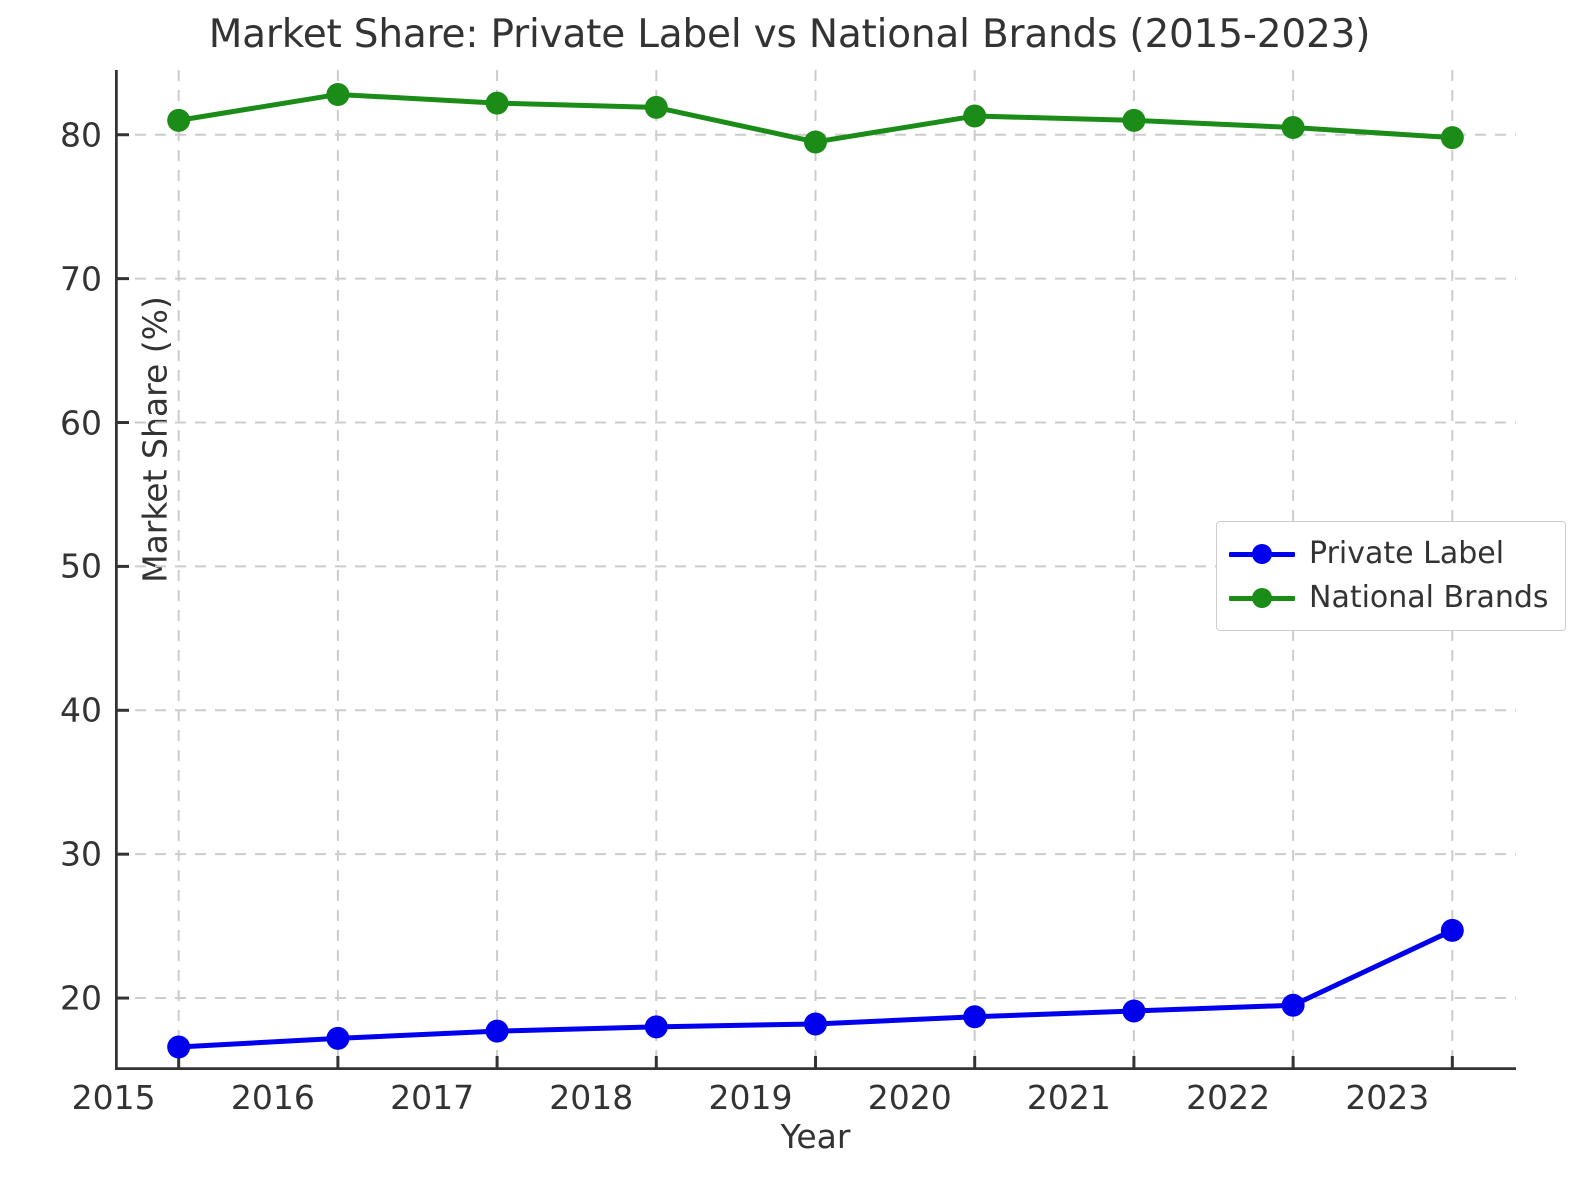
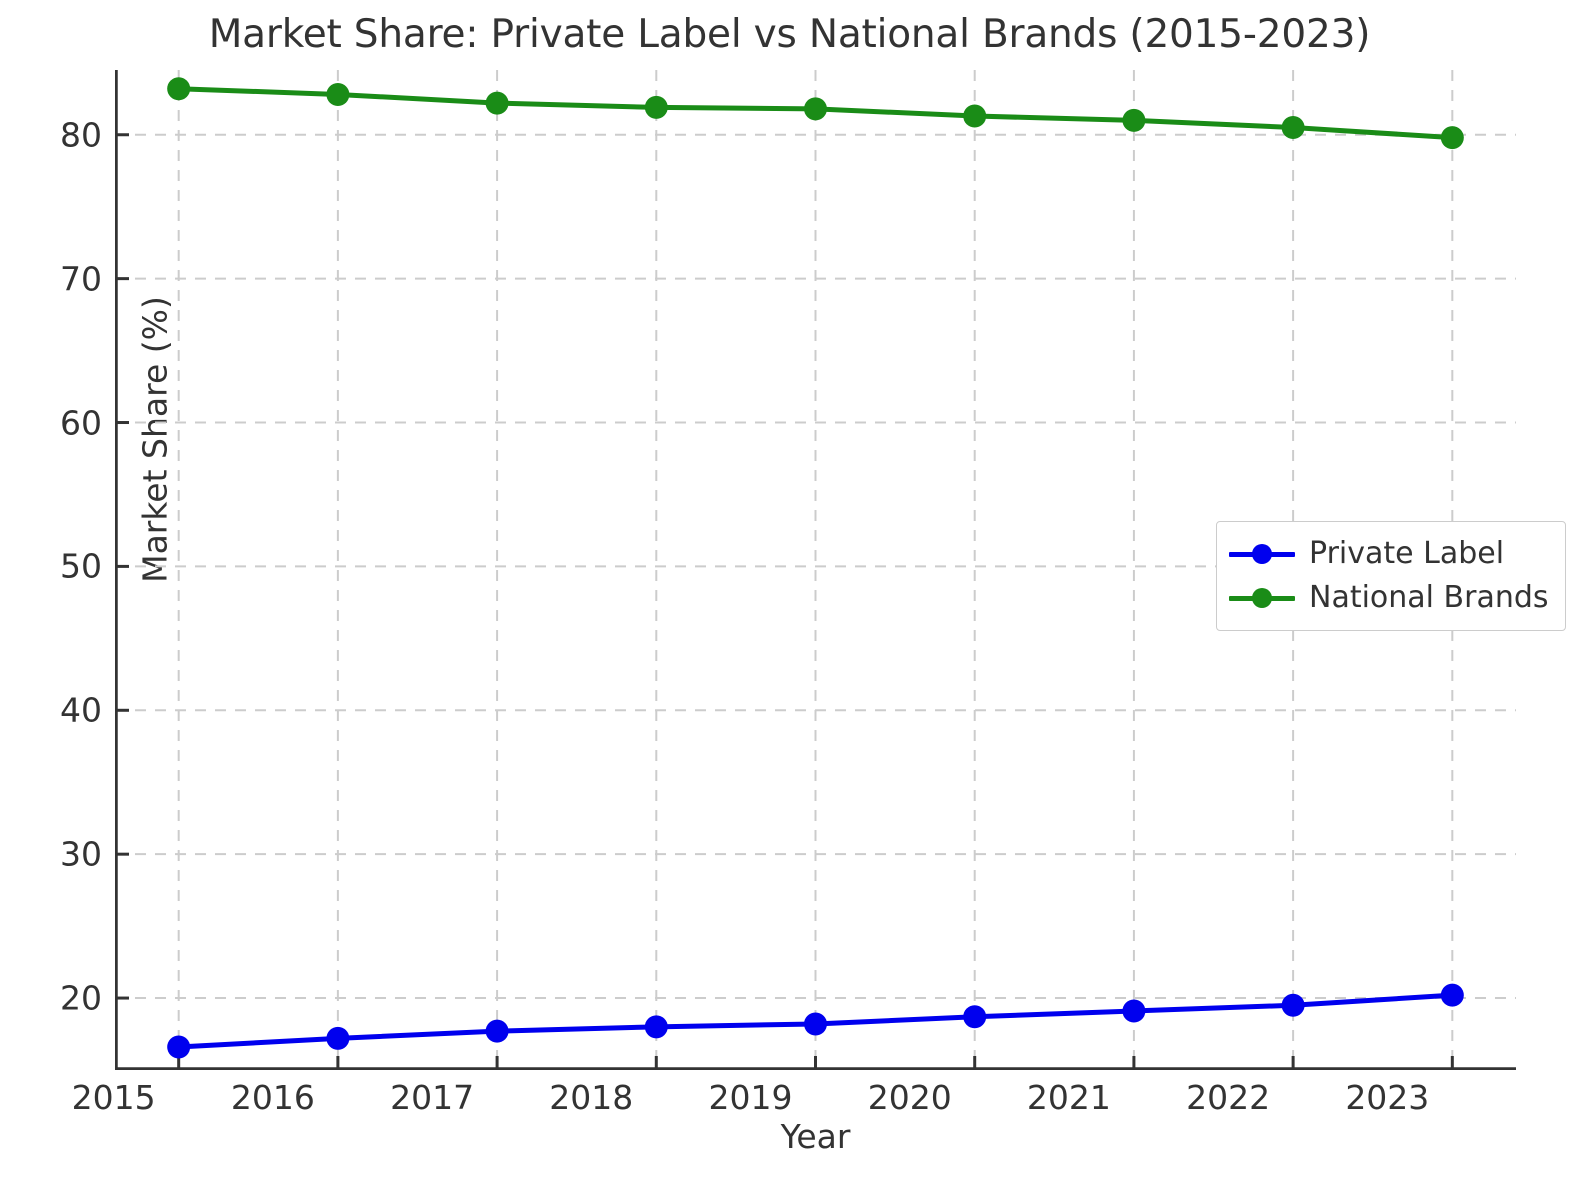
National Brands/2015: 81.0 -> 83.2
National Brands/2019: 79.5 -> 81.8
Private Label/2023: 24.7 -> 20.2
